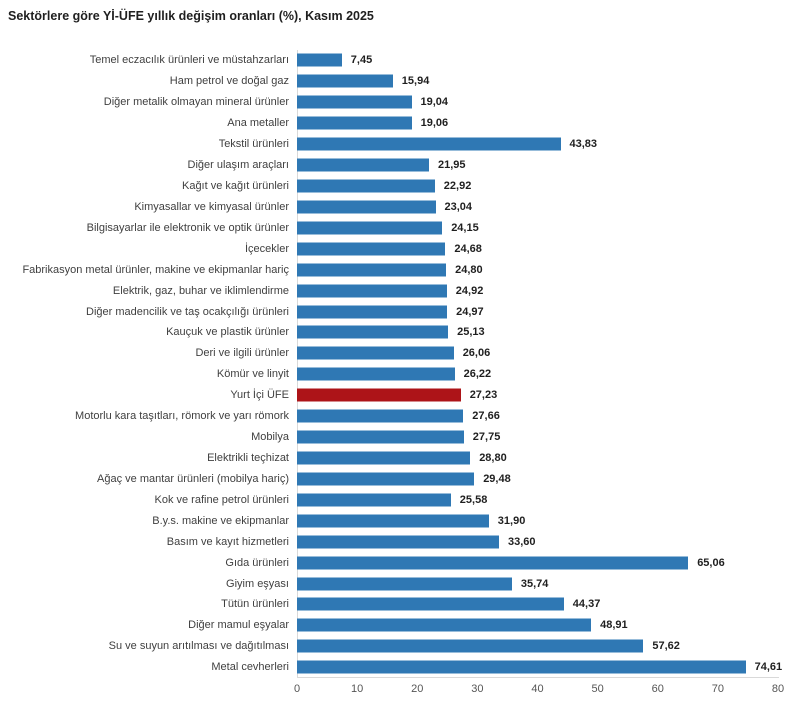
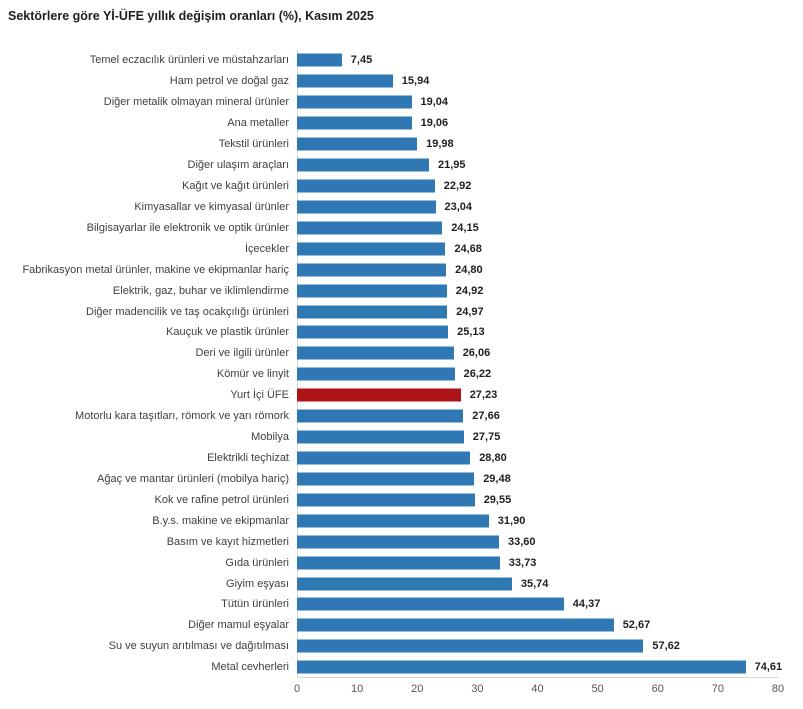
Tekstil ürünleri: 43,83 -> 19,98
Kok ve rafine petrol ürünleri: 25,58 -> 29,55
Gıda ürünleri: 65,06 -> 33,73
Diğer mamul eşyalar: 48,91 -> 52,67
